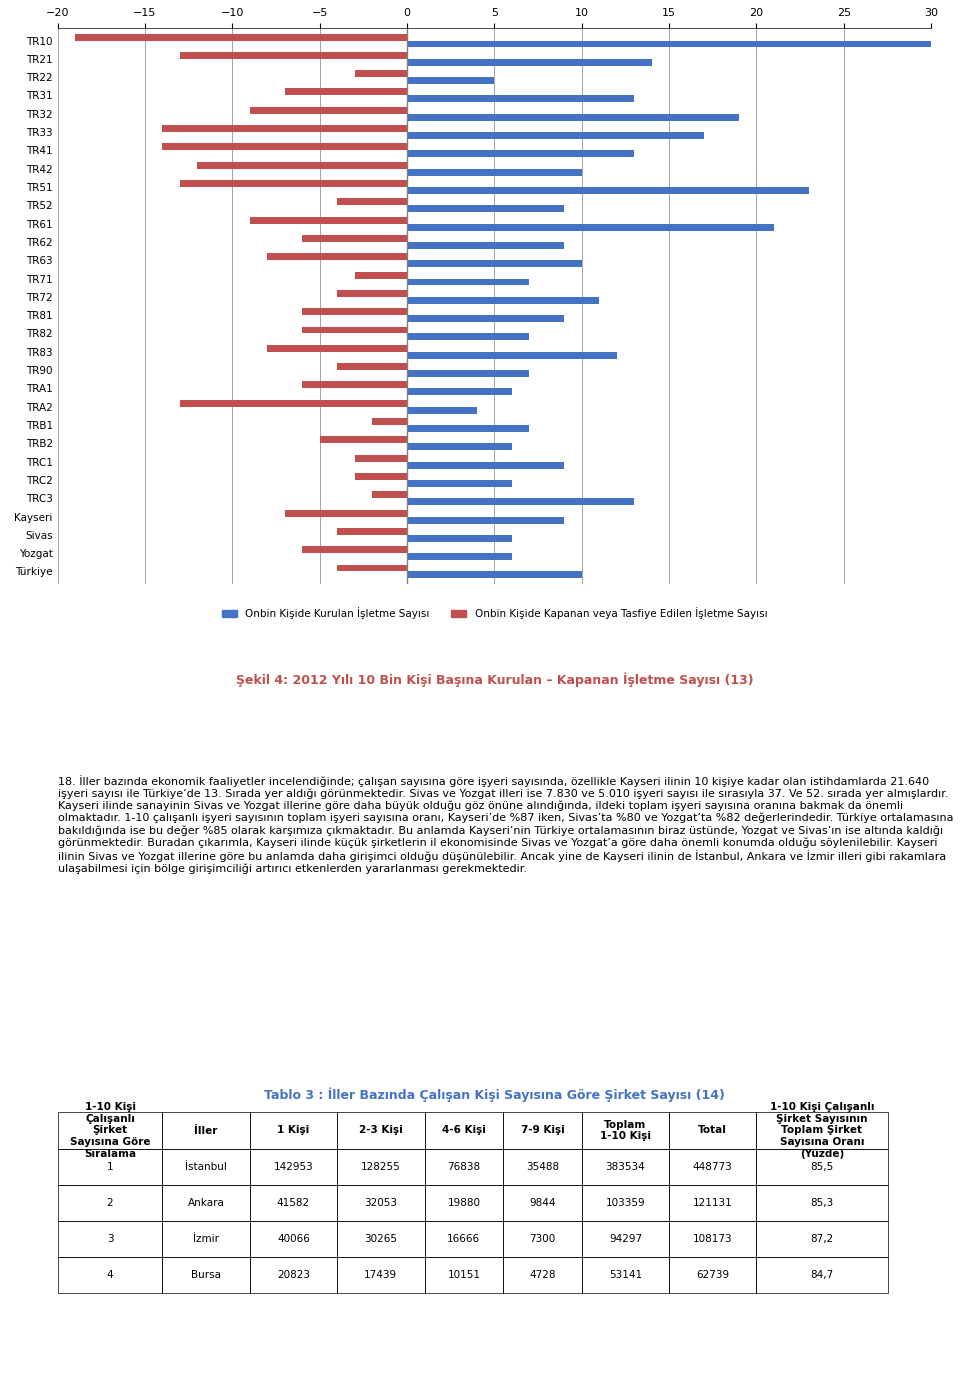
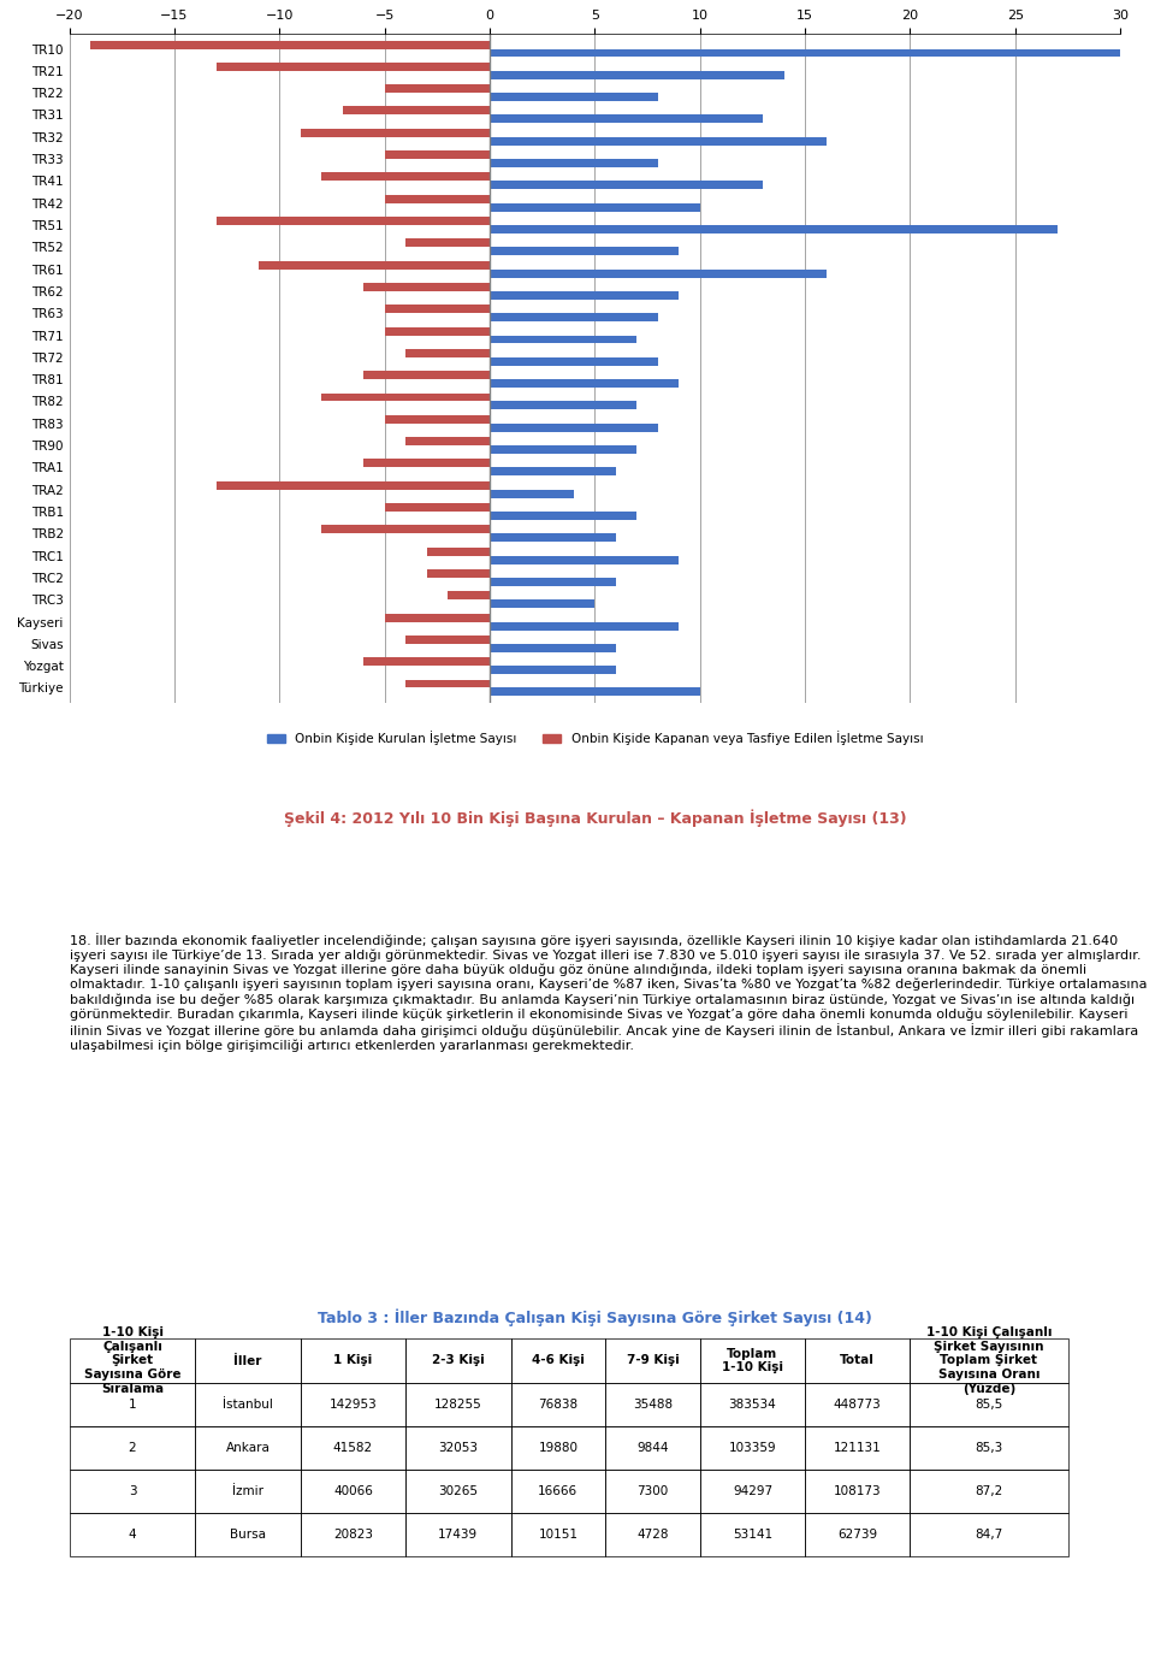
Onbin Kişide Kapanan veya Tasfiye Edilen İşletme Sayısı/TR22: -3 -> -5
Onbin Kişide Kurulan İşletme Sayısı/TR22: 5 -> 8
Onbin Kişide Kurulan İşletme Sayısı/TR32: 19 -> 16
Onbin Kişide Kapanan veya Tasfiye Edilen İşletme Sayısı/TR33: -14 -> -5
Onbin Kişide Kurulan İşletme Sayısı/TR33: 17 -> 8
Onbin Kişide Kapanan veya Tasfiye Edilen İşletme Sayısı/TR41: -14 -> -8
Onbin Kişide Kapanan veya Tasfiye Edilen İşletme Sayısı/TR42: -12 -> -5
Onbin Kişide Kurulan İşletme Sayısı/TR51: 23 -> 27
Onbin Kişide Kapanan veya Tasfiye Edilen İşletme Sayısı/TR61: -9 -> -11
Onbin Kişide Kurulan İşletme Sayısı/TR61: 21 -> 16
Onbin Kişide Kapanan veya Tasfiye Edilen İşletme Sayısı/TR63: -8 -> -5
Onbin Kişide Kurulan İşletme Sayısı/TR63: 10 -> 8
Onbin Kişide Kapanan veya Tasfiye Edilen İşletme Sayısı/TR71: -3 -> -5
Onbin Kişide Kurulan İşletme Sayısı/TR72: 11 -> 8
Onbin Kişide Kapanan veya Tasfiye Edilen İşletme Sayısı/TR82: -6 -> -8
Onbin Kişide Kapanan veya Tasfiye Edilen İşletme Sayısı/TR83: -8 -> -5
Onbin Kişide Kurulan İşletme Sayısı/TR83: 12 -> 8
Onbin Kişide Kapanan veya Tasfiye Edilen İşletme Sayısı/TRB1: -2 -> -5
Onbin Kişide Kapanan veya Tasfiye Edilen İşletme Sayısı/TRB2: -5 -> -8
Onbin Kişide Kurulan İşletme Sayısı/TRC3: 13 -> 5
Onbin Kişide Kapanan veya Tasfiye Edilen İşletme Sayısı/Kayseri: -7 -> -5
